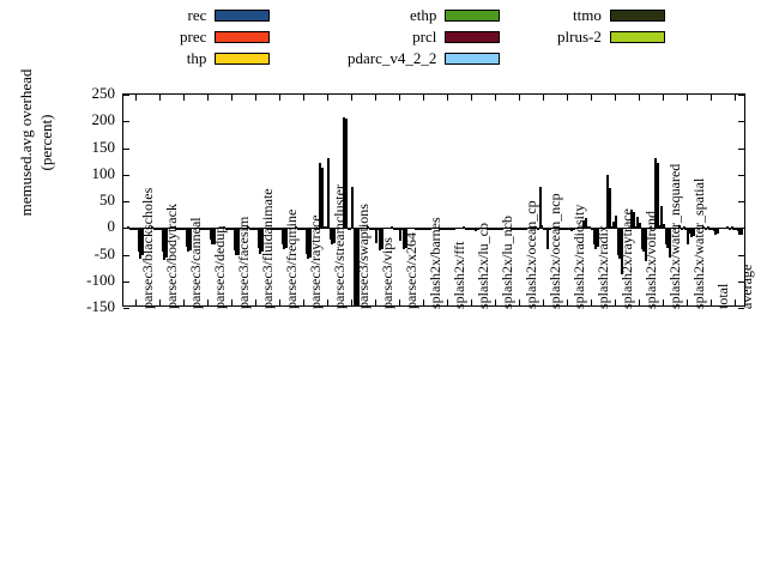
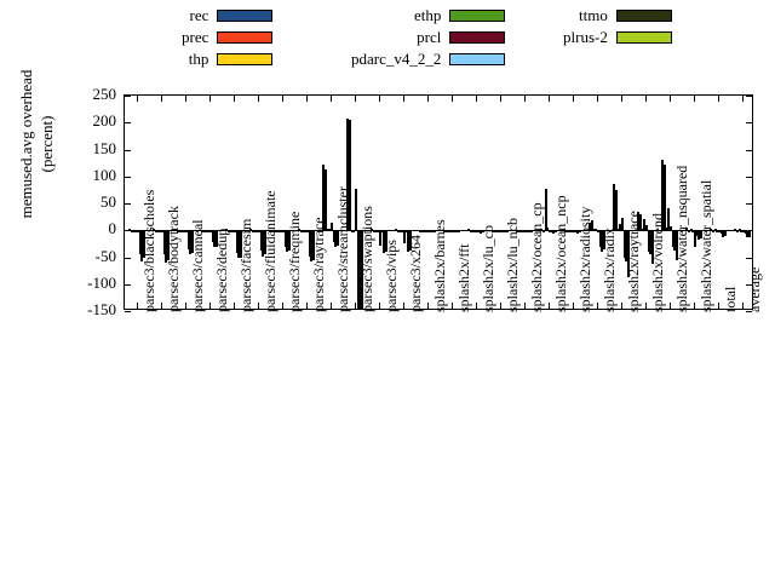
prcl/parsec3/streamcluster: 130 -> 10
ttmo/splash2x/ocean_ncp: -40 -> -10
rec/splash2x/raytrace: 100 -> 80
